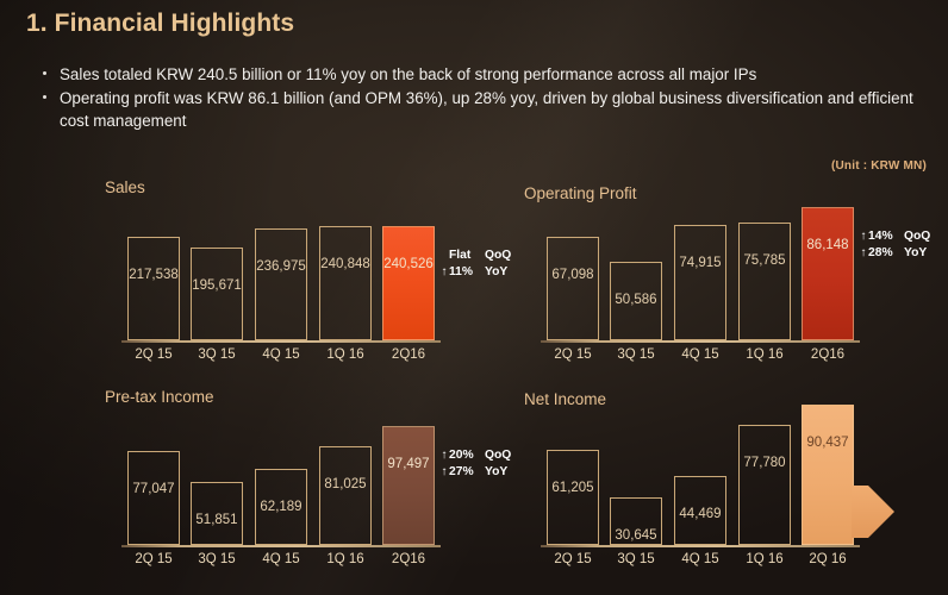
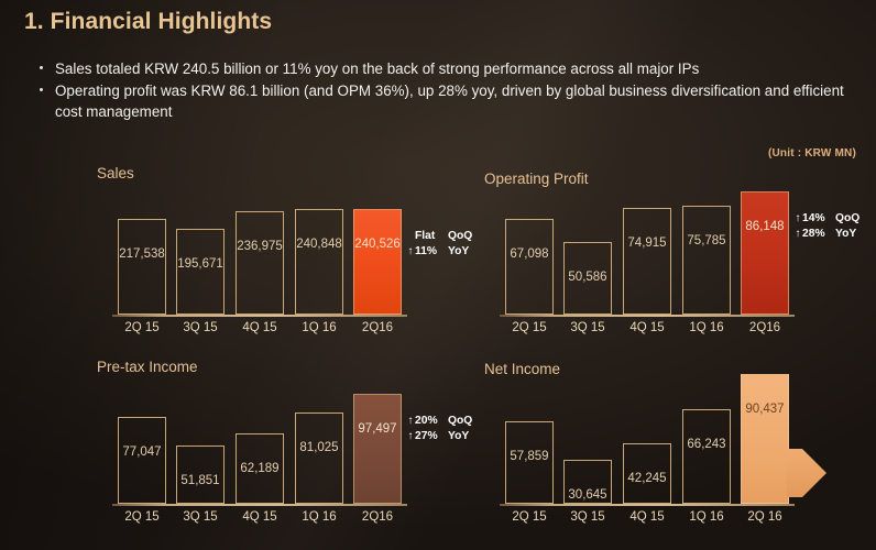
Net Income/2Q 15: 61,205 -> 57,859
Net Income/4Q 15: 44,469 -> 42,245
Net Income/1Q 16: 77,780 -> 66,243
